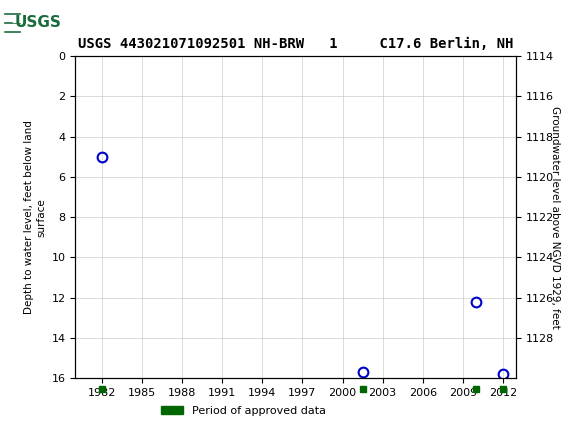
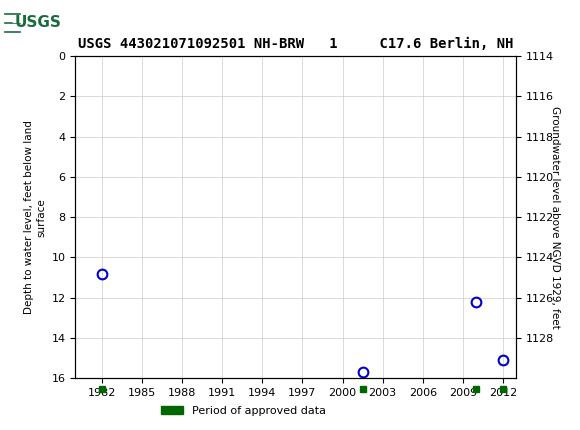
1982: 5.0 -> 10.8
2012: 15.8 -> 15.1
